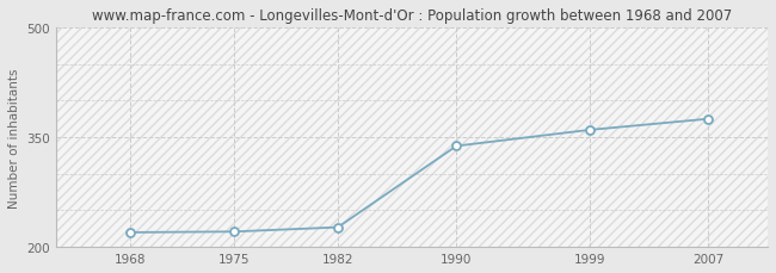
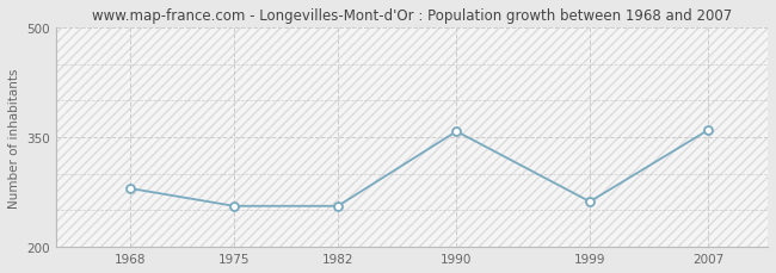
1968: 220 -> 280
1975: 221 -> 256
1982: 227 -> 256
1990: 338 -> 358
1999: 360 -> 262
2007: 375 -> 360
